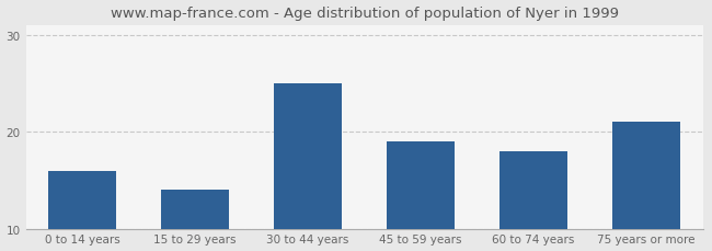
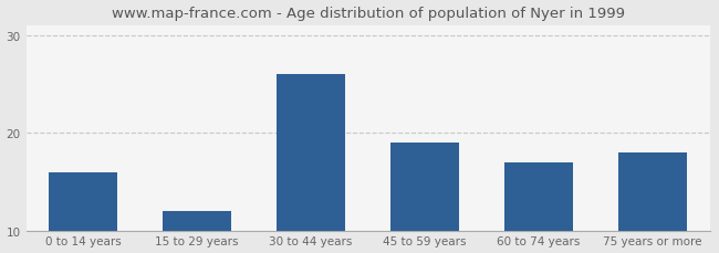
15 to 29 years: 14 -> 12
30 to 44 years: 25 -> 26
60 to 74 years: 18 -> 17
75 years or more: 21 -> 18
